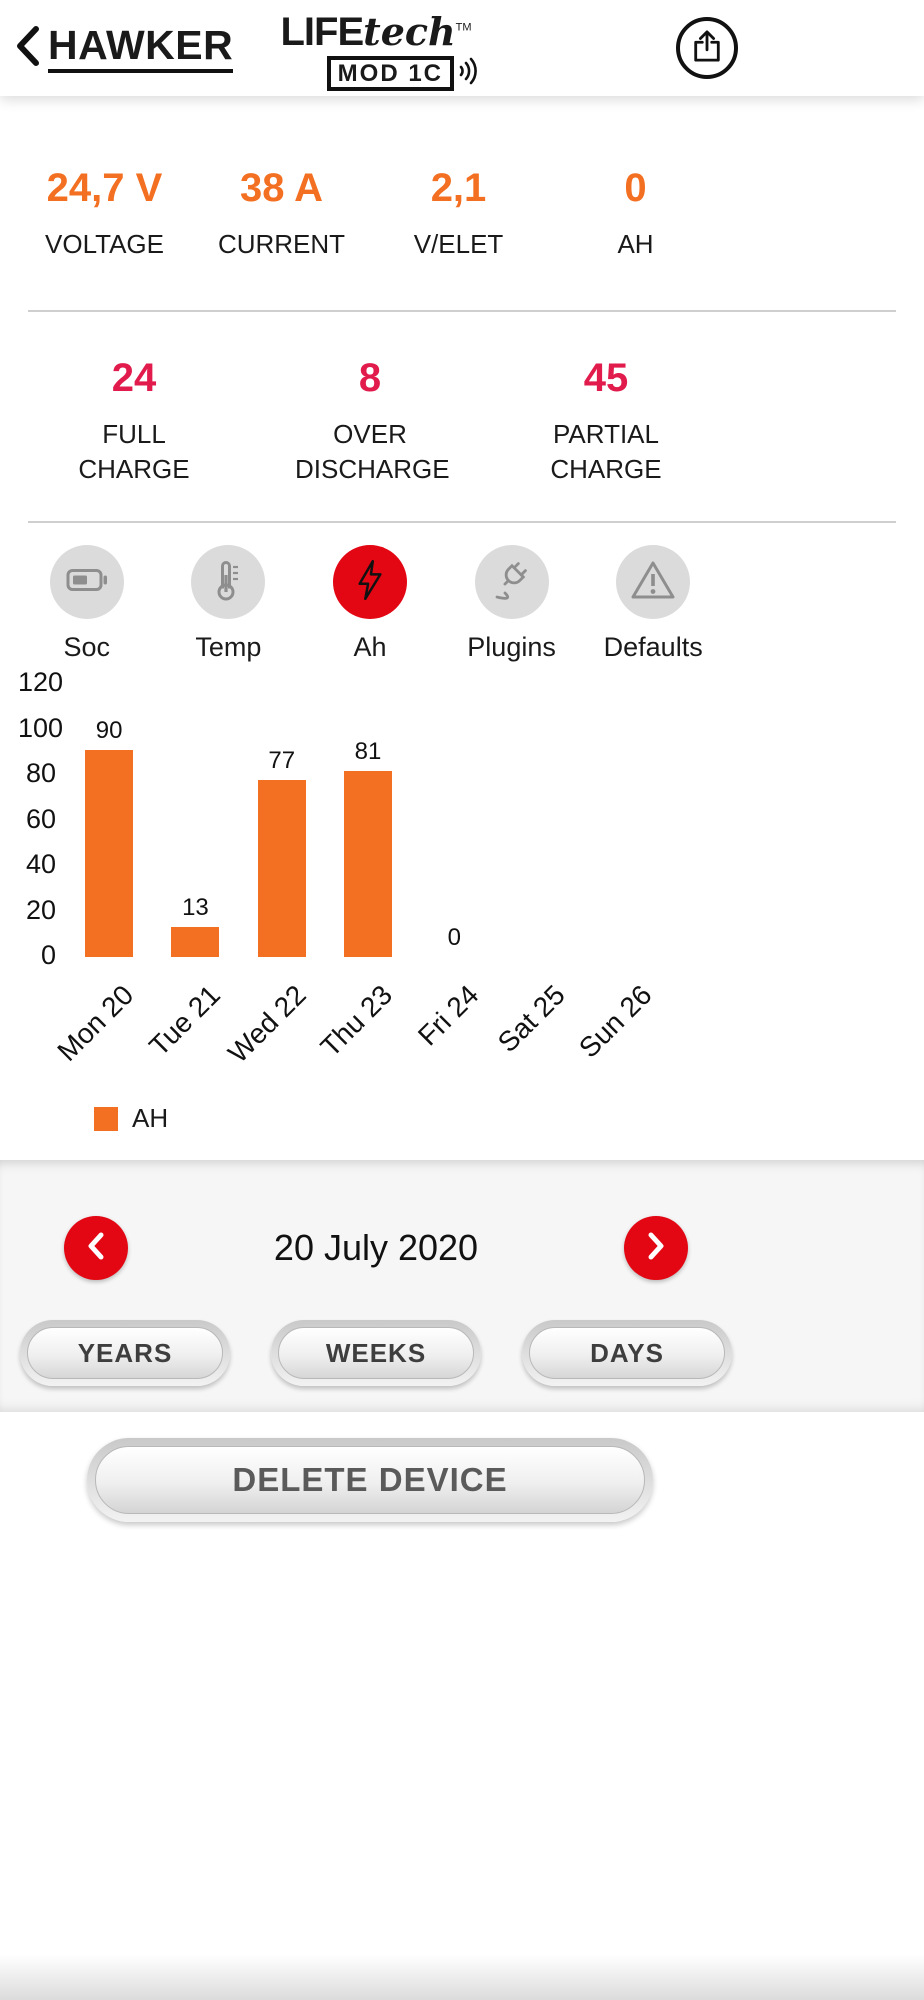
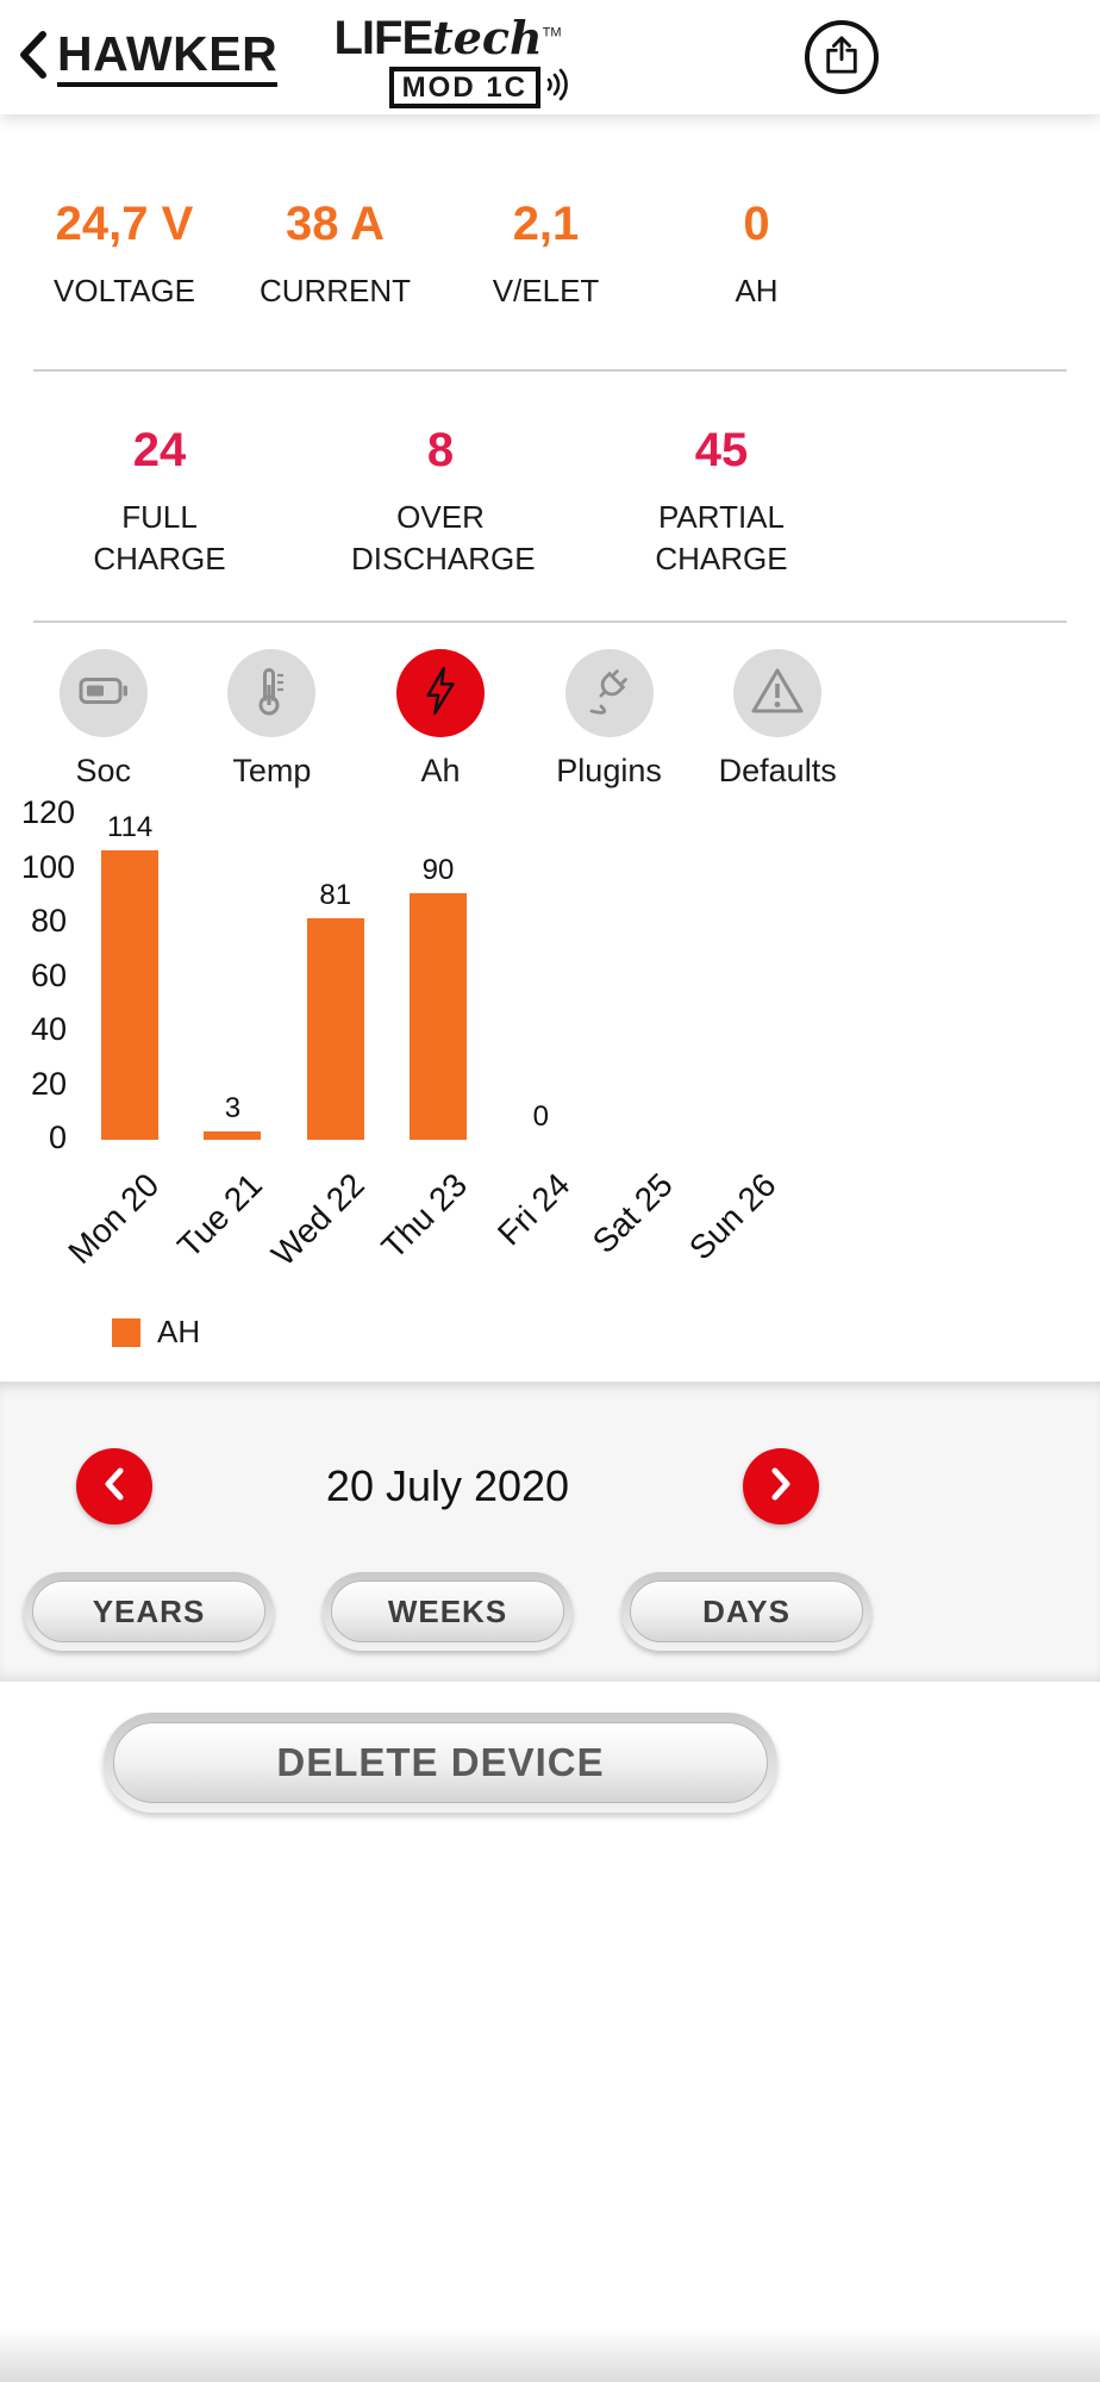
Mon 20: 90 -> 114
Tue 21: 13 -> 3
Wed 22: 77 -> 81
Thu 23: 81 -> 90
